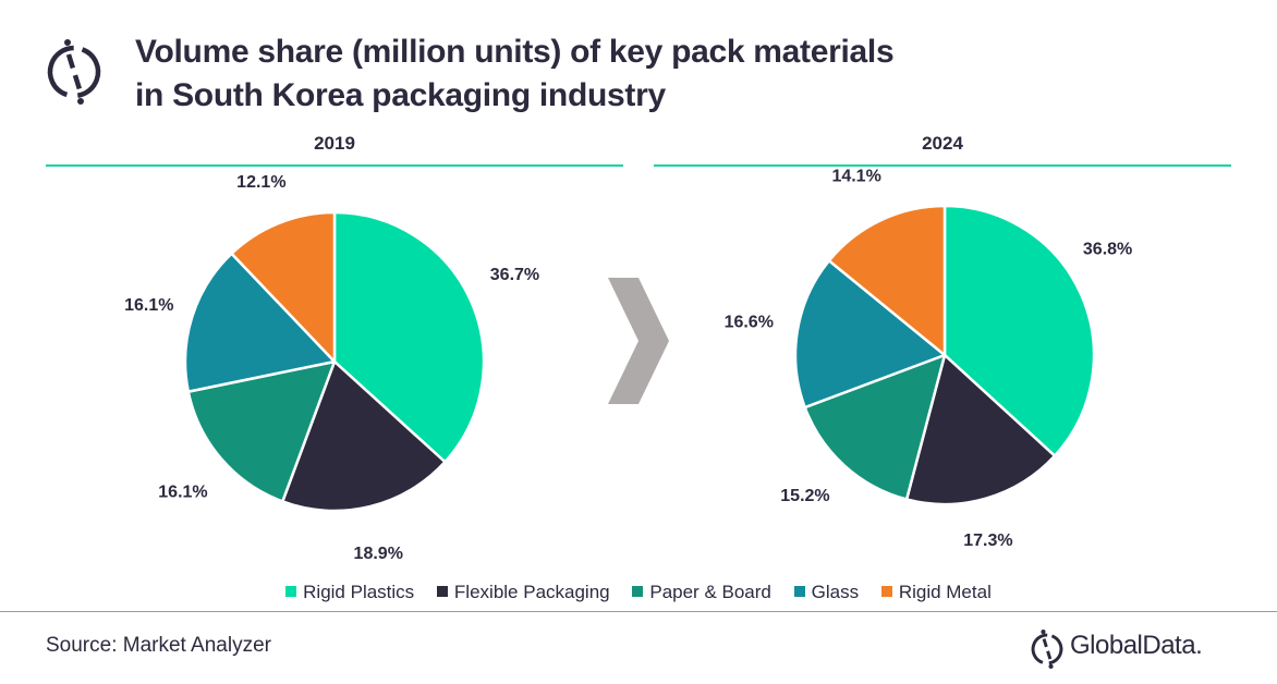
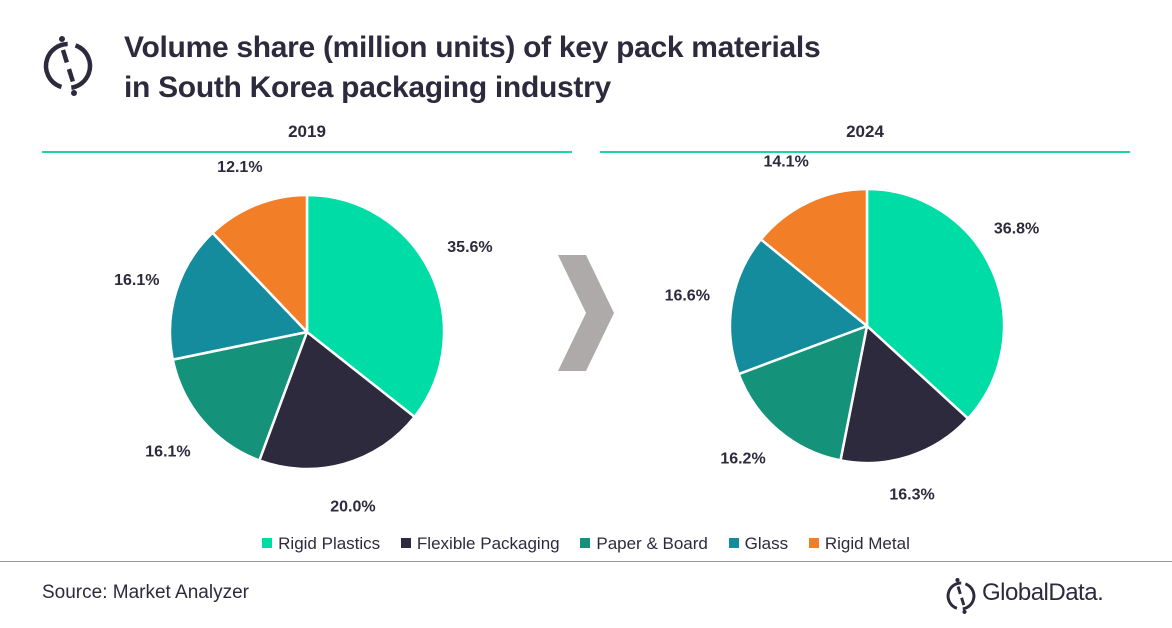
2019/Rigid Plastics: 36.7% -> 35.6%
2019/Flexible Packaging: 18.9% -> 20.0%
2024/Flexible Packaging: 17.3% -> 16.3%
2024/Paper & Board: 15.2% -> 16.2%
